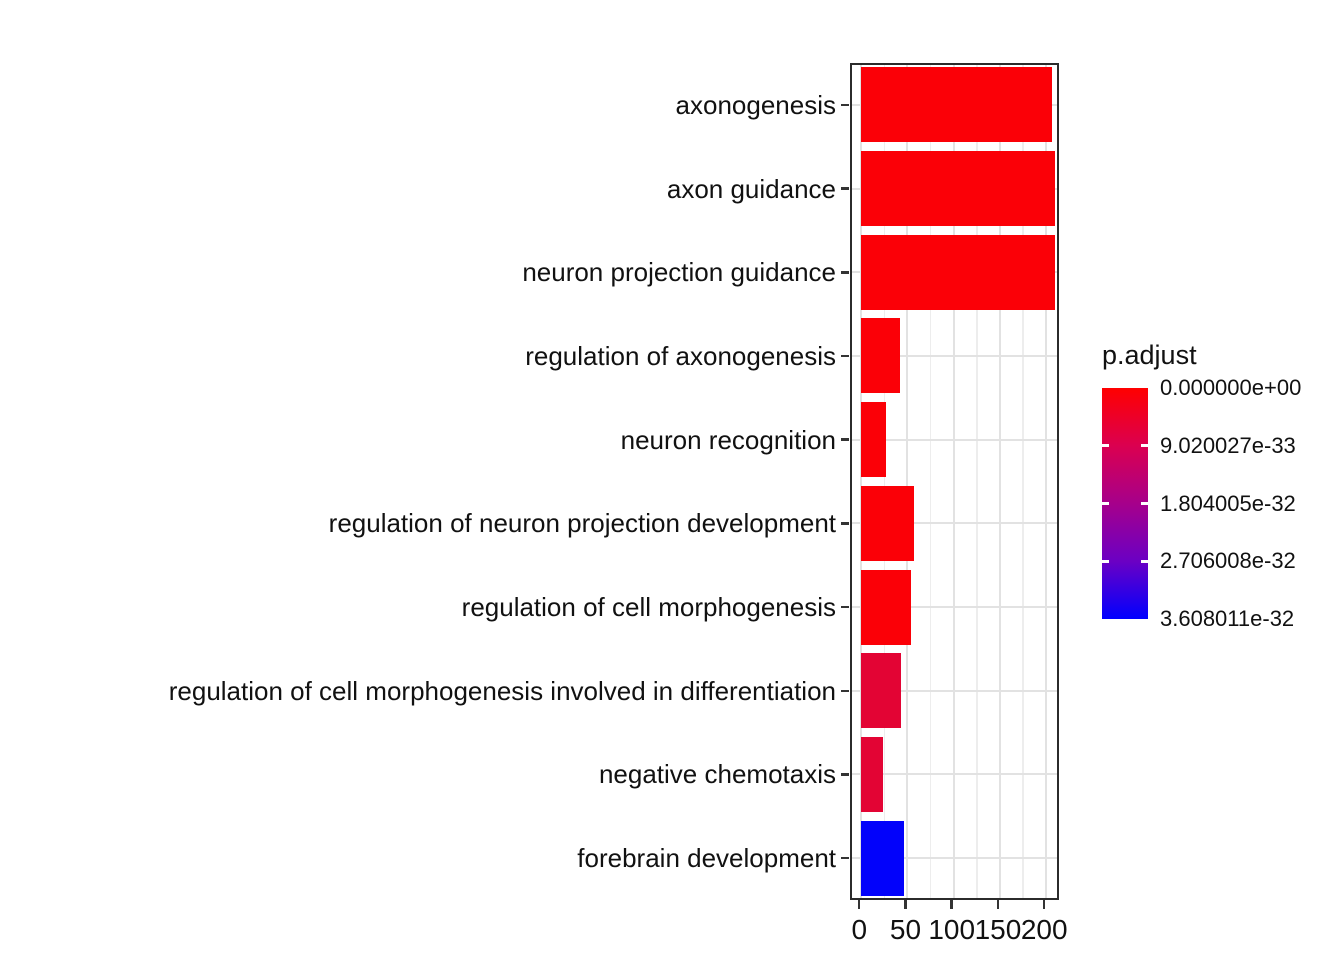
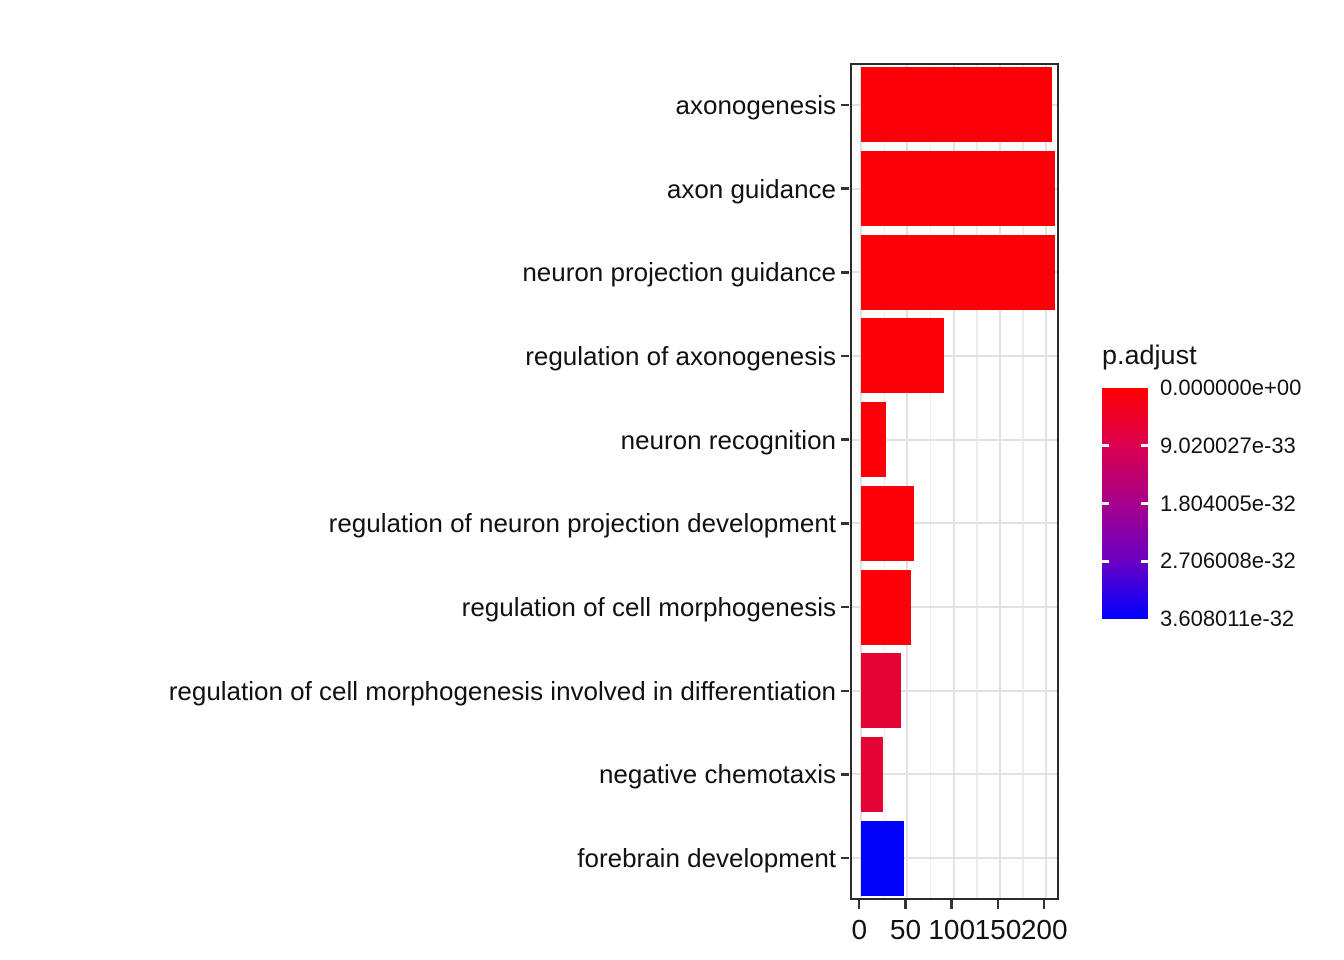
regulation of axonogenesis: 40 -> 90
